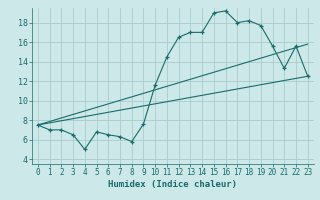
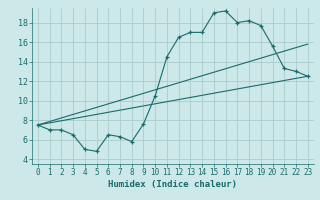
5: 6.8 -> 4.8
10: 11.6 -> 10.5
22: 15.6 -> 13.0
